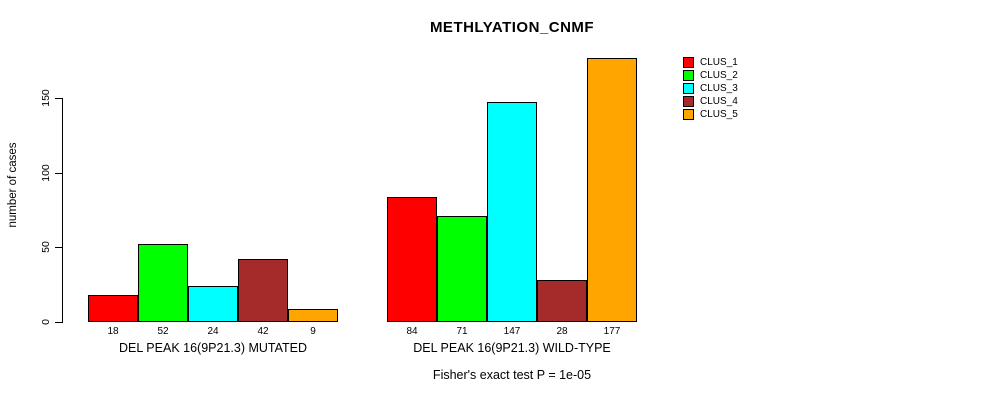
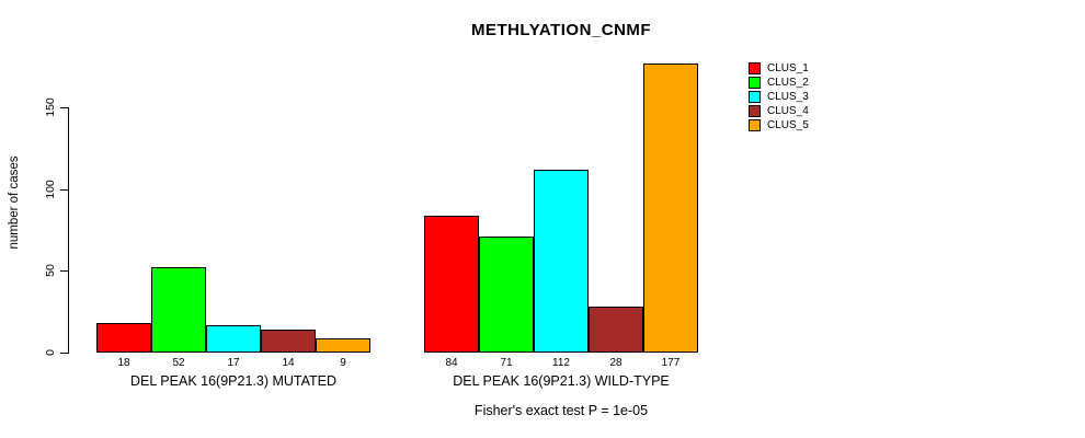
CLUS_3/DEL PEAK 16(9P21.3) MUTATED: 24 -> 17
CLUS_4/DEL PEAK 16(9P21.3) MUTATED: 42 -> 14
CLUS_3/DEL PEAK 16(9P21.3) WILD-TYPE: 147 -> 112
